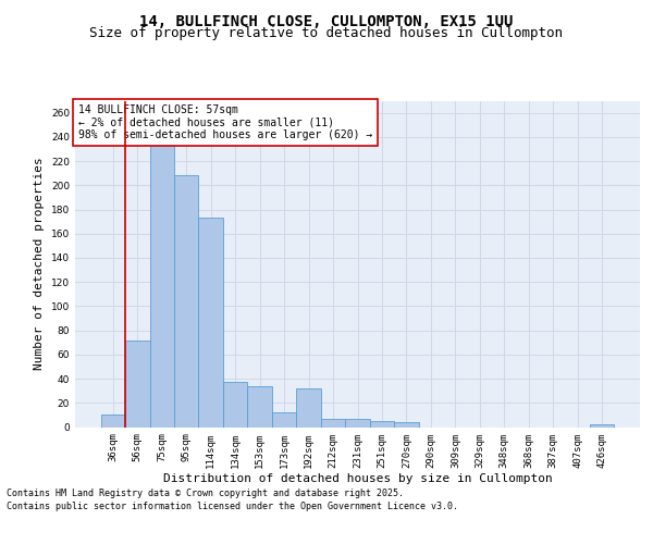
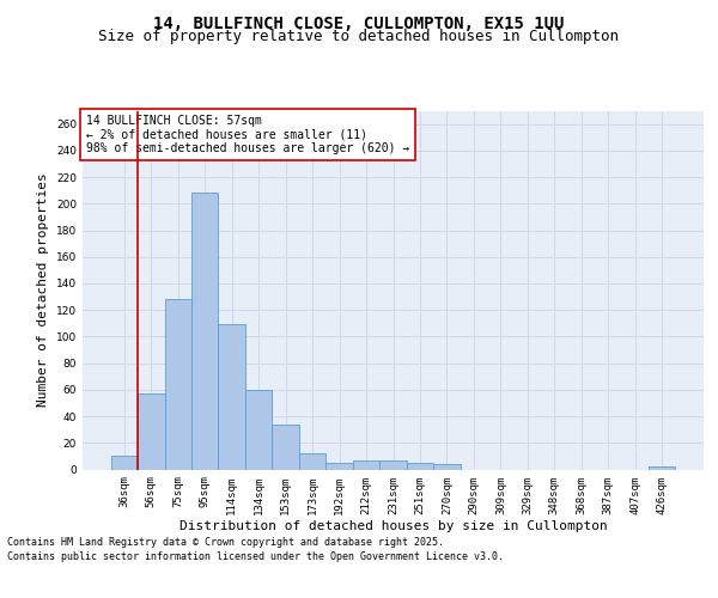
56sqm: 72 -> 57
75sqm: 235 -> 128
114sqm: 173 -> 109
134sqm: 37 -> 60
192sqm: 32 -> 5
